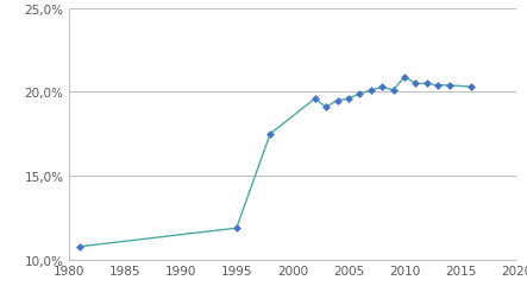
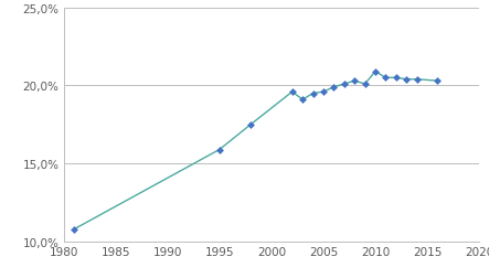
1995: 11,9% -> 15,9%
